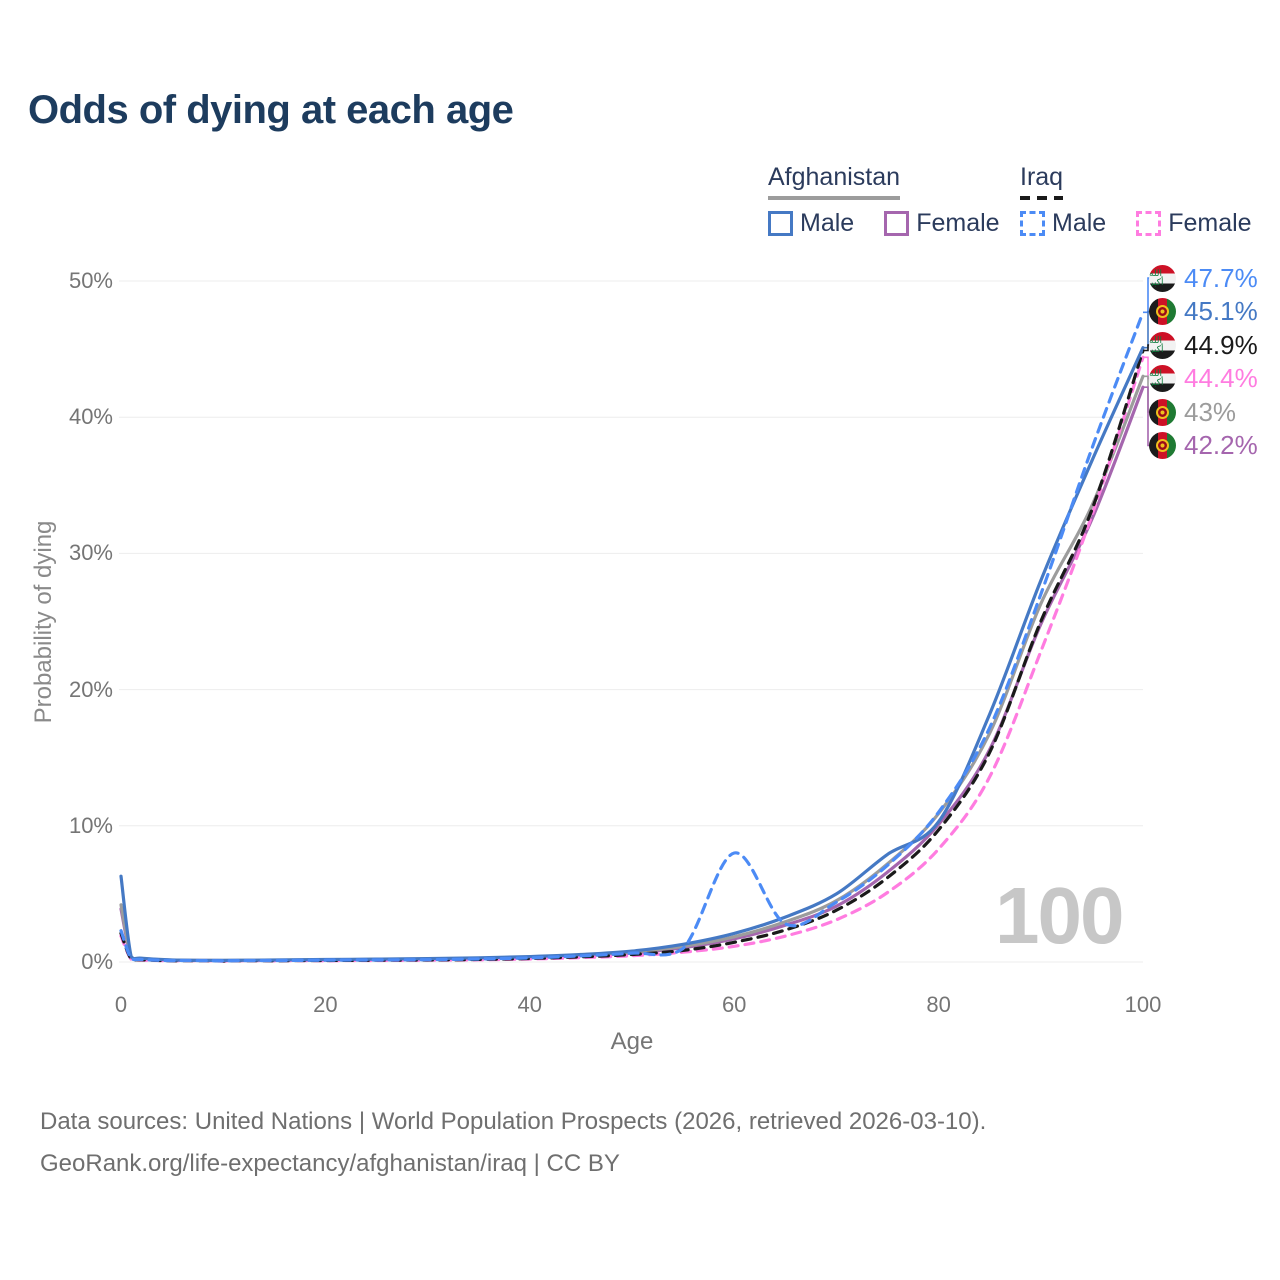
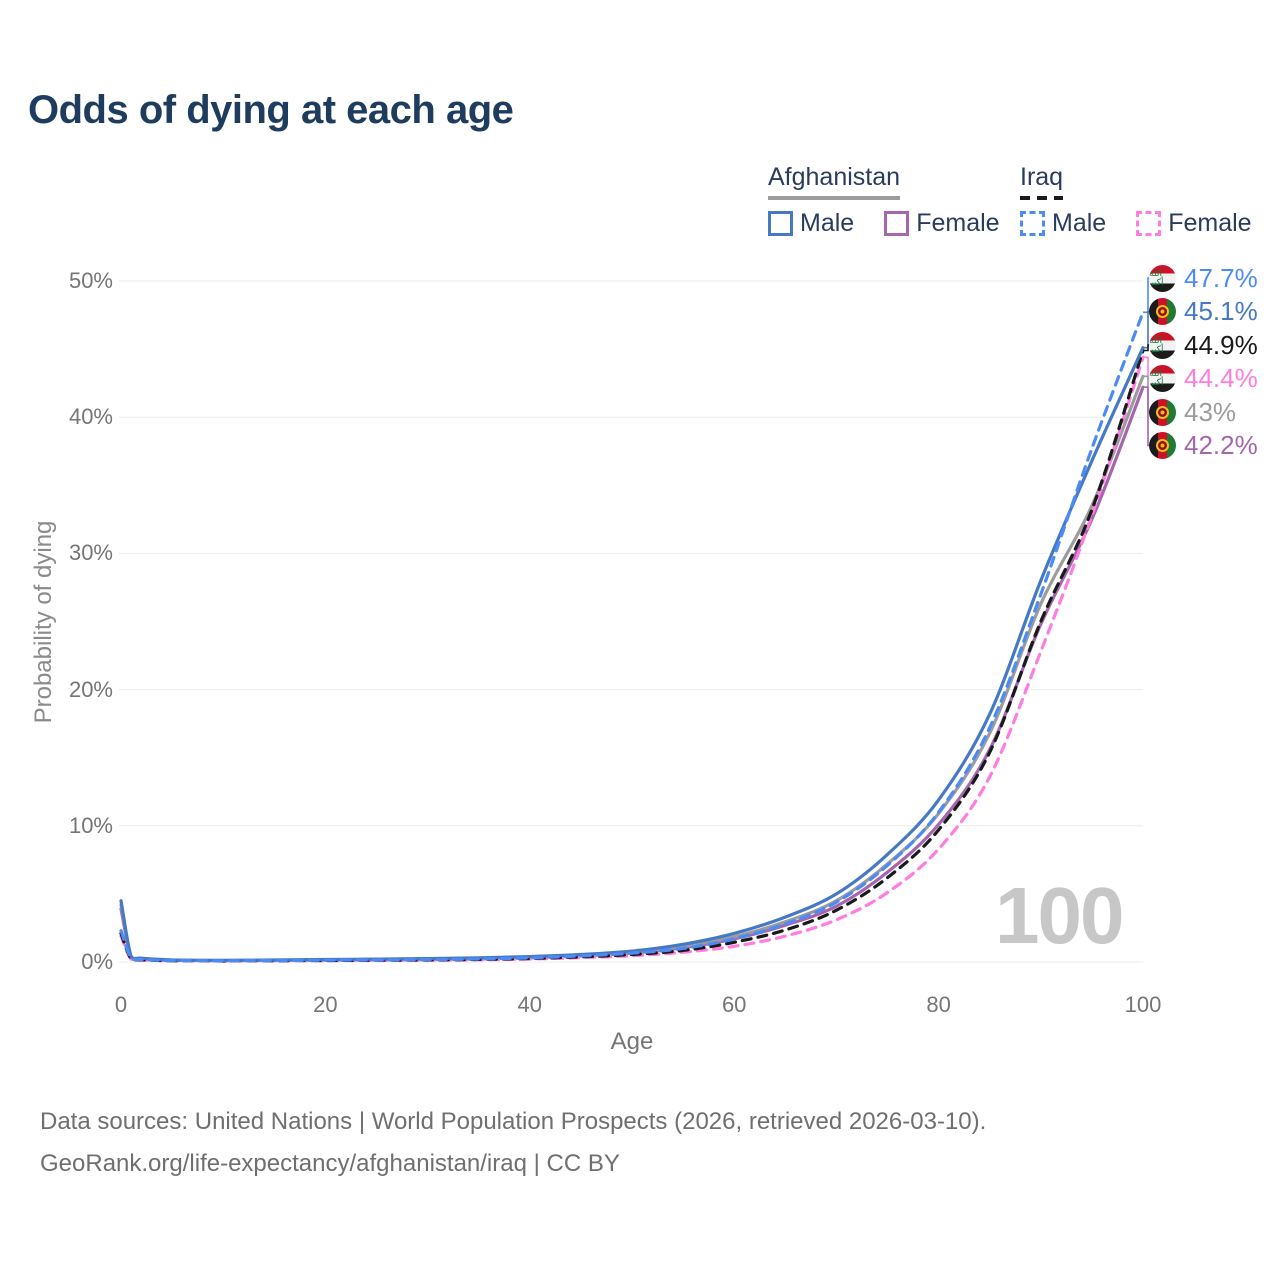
Afghanistan Male/0: 6.3% -> 4.5%
Iraq Male/60: 8.0% -> 1.7%
Afghanistan Male/80: 10.3% -> 11.9%
